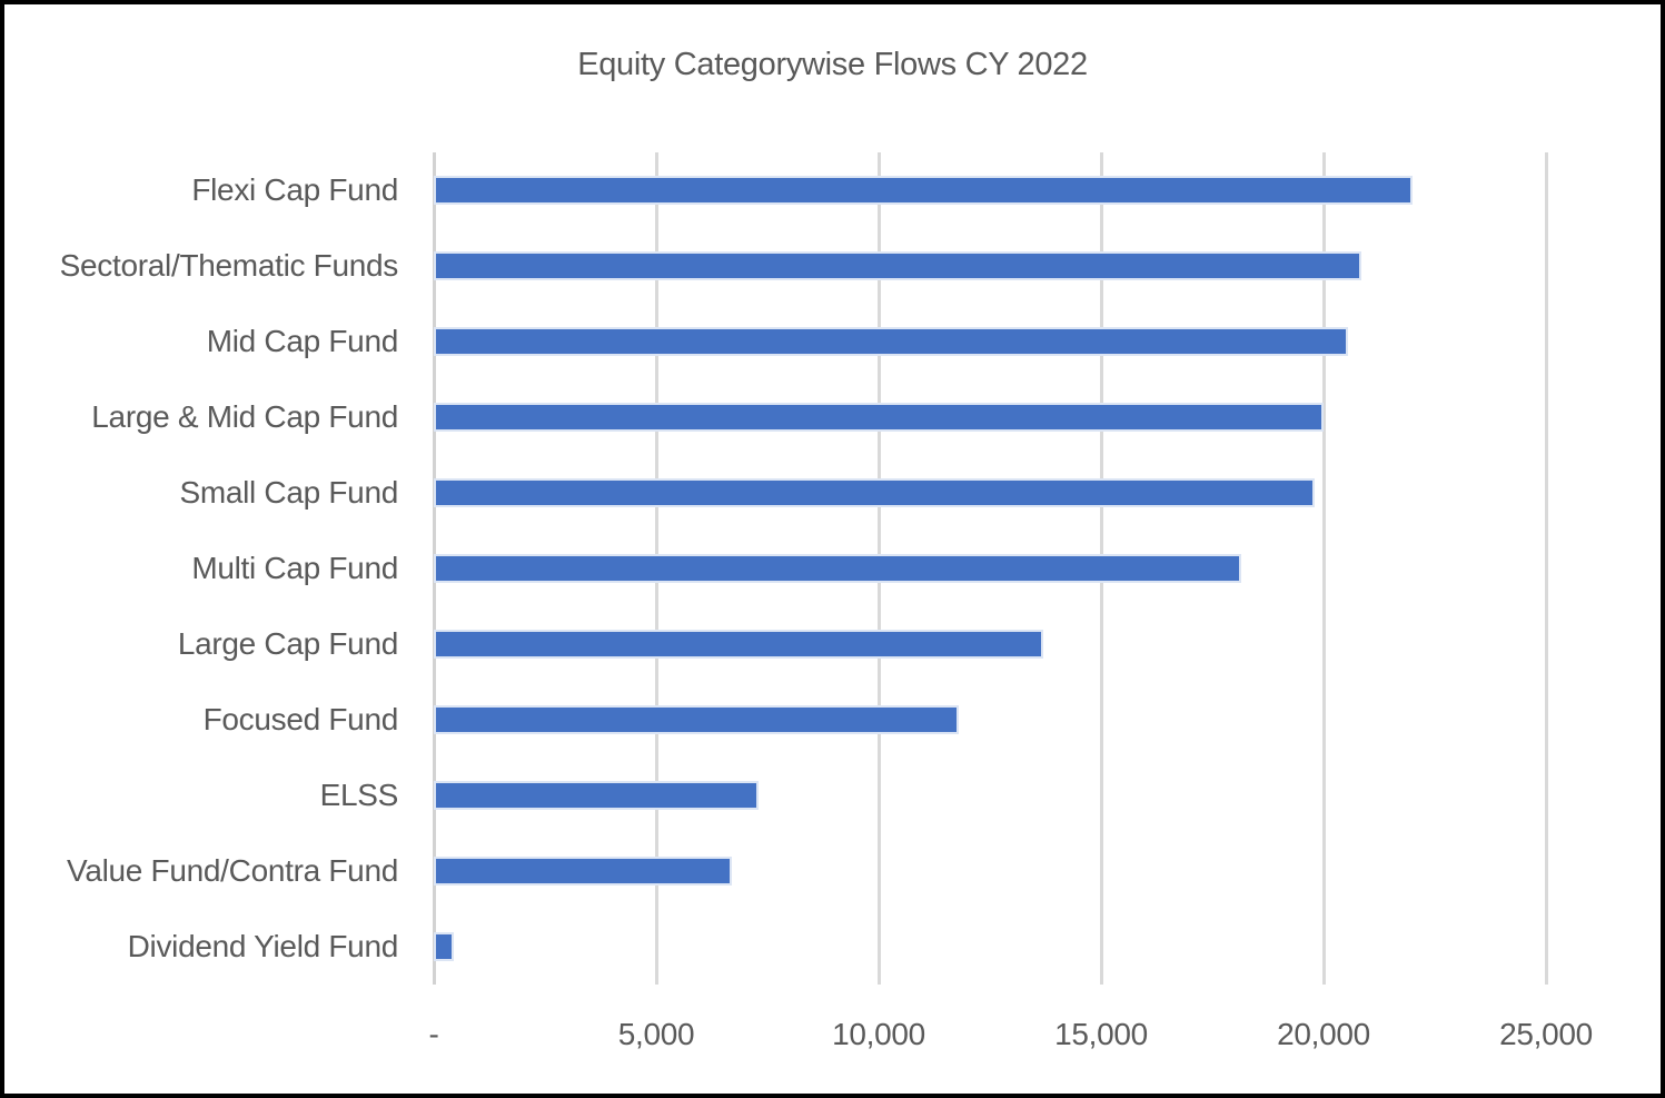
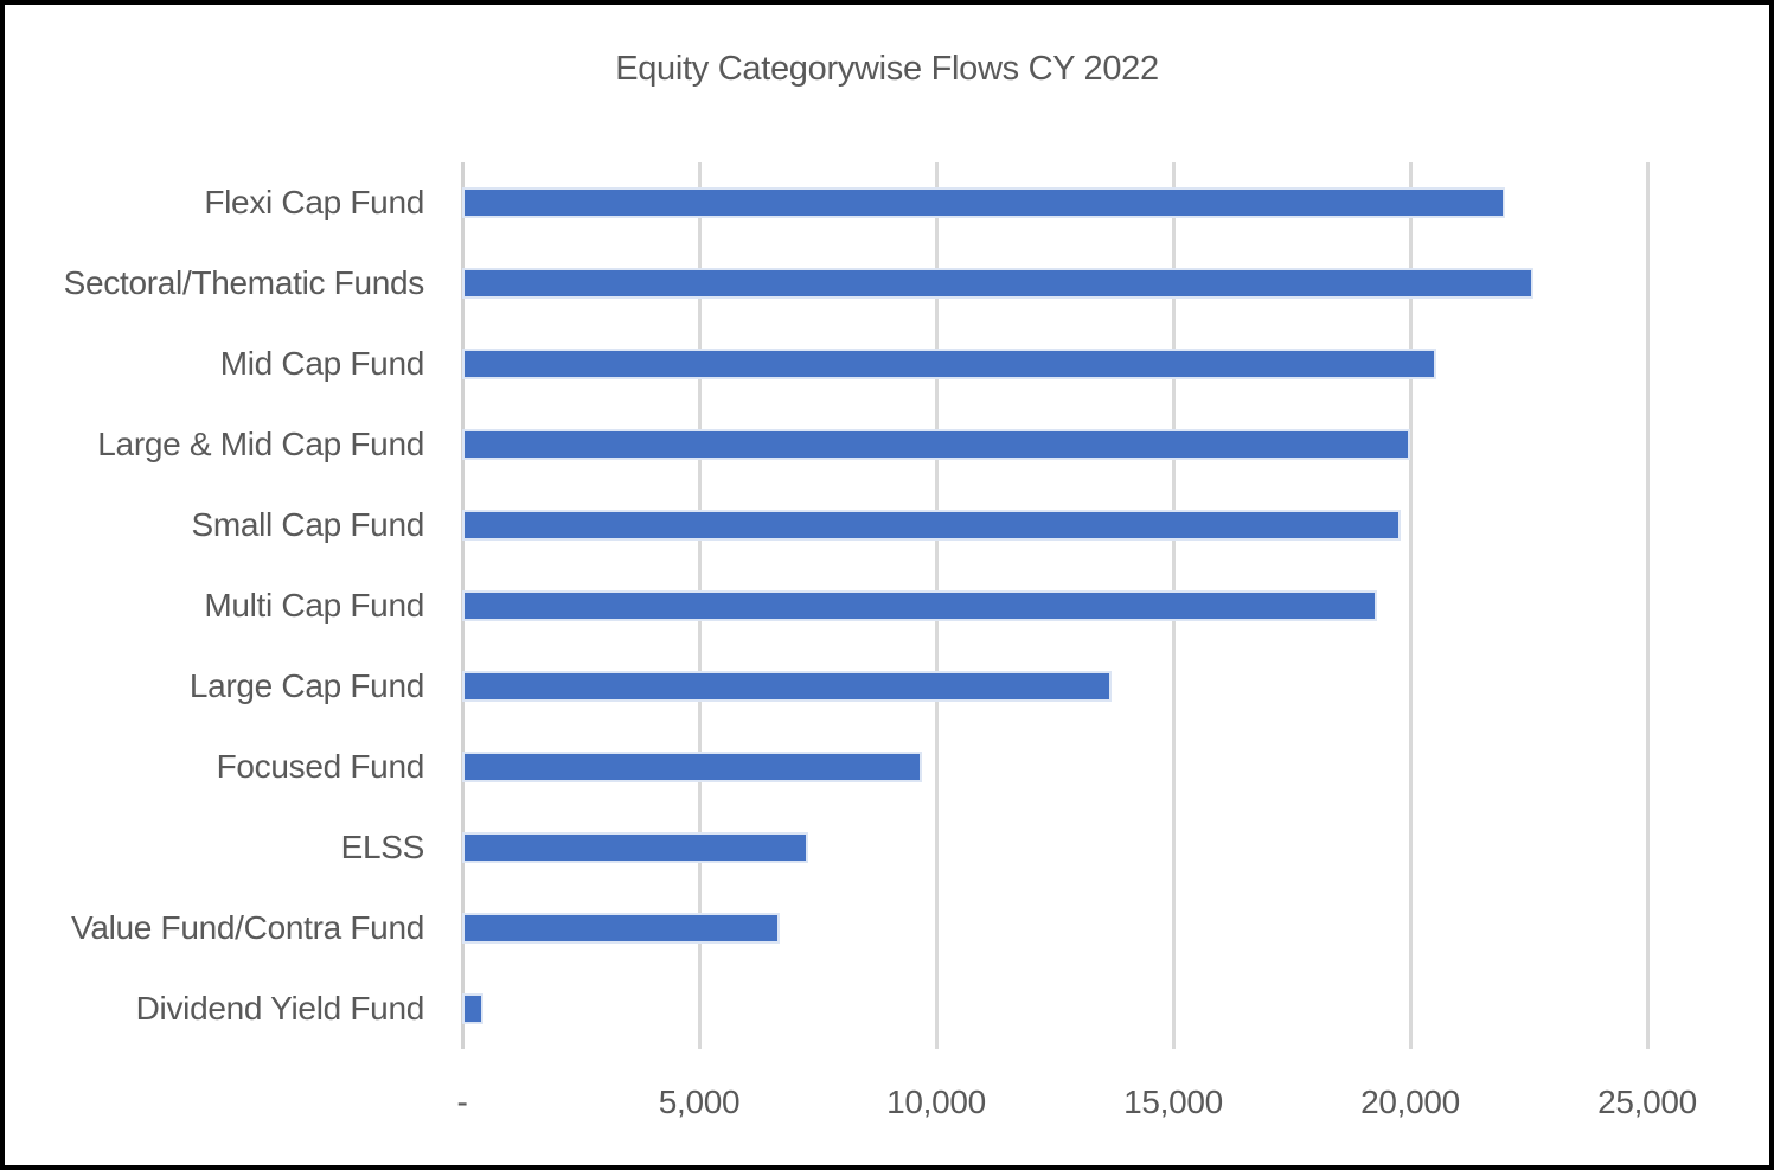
Sectoral/Thematic Funds: 20800 -> 22600
Multi Cap Fund: 18200 -> 19300
Focused Fund: 11800 -> 9700
